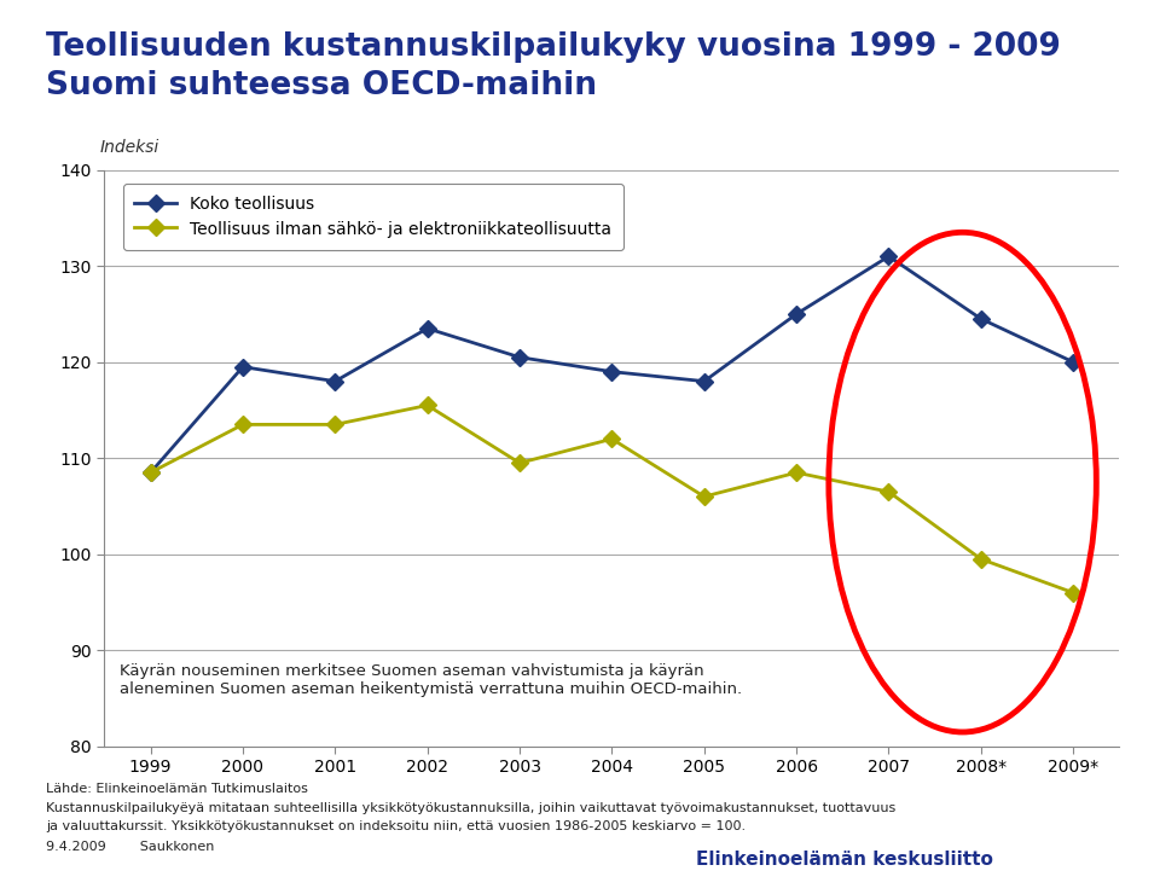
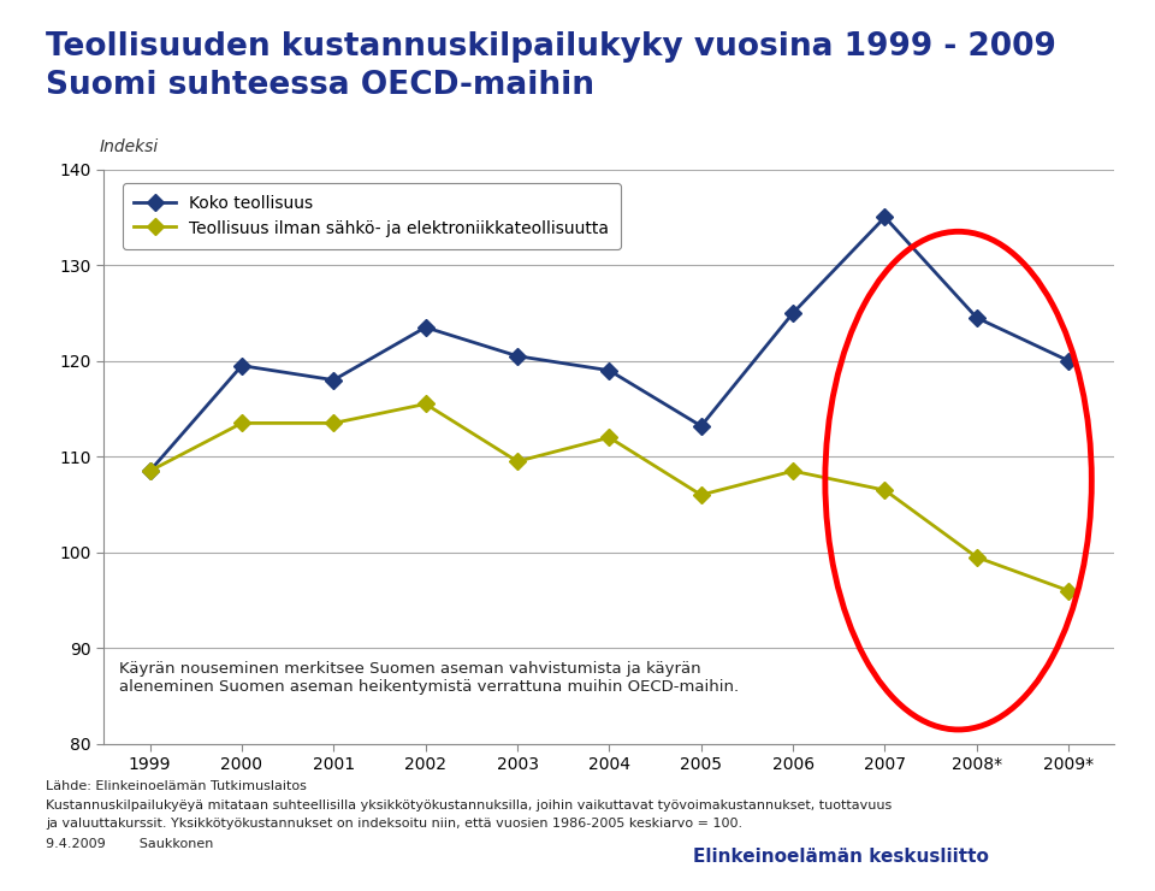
Koko teollisuus/2005: 118.0 -> 113.2
Koko teollisuus/2007: 131.0 -> 135.0
